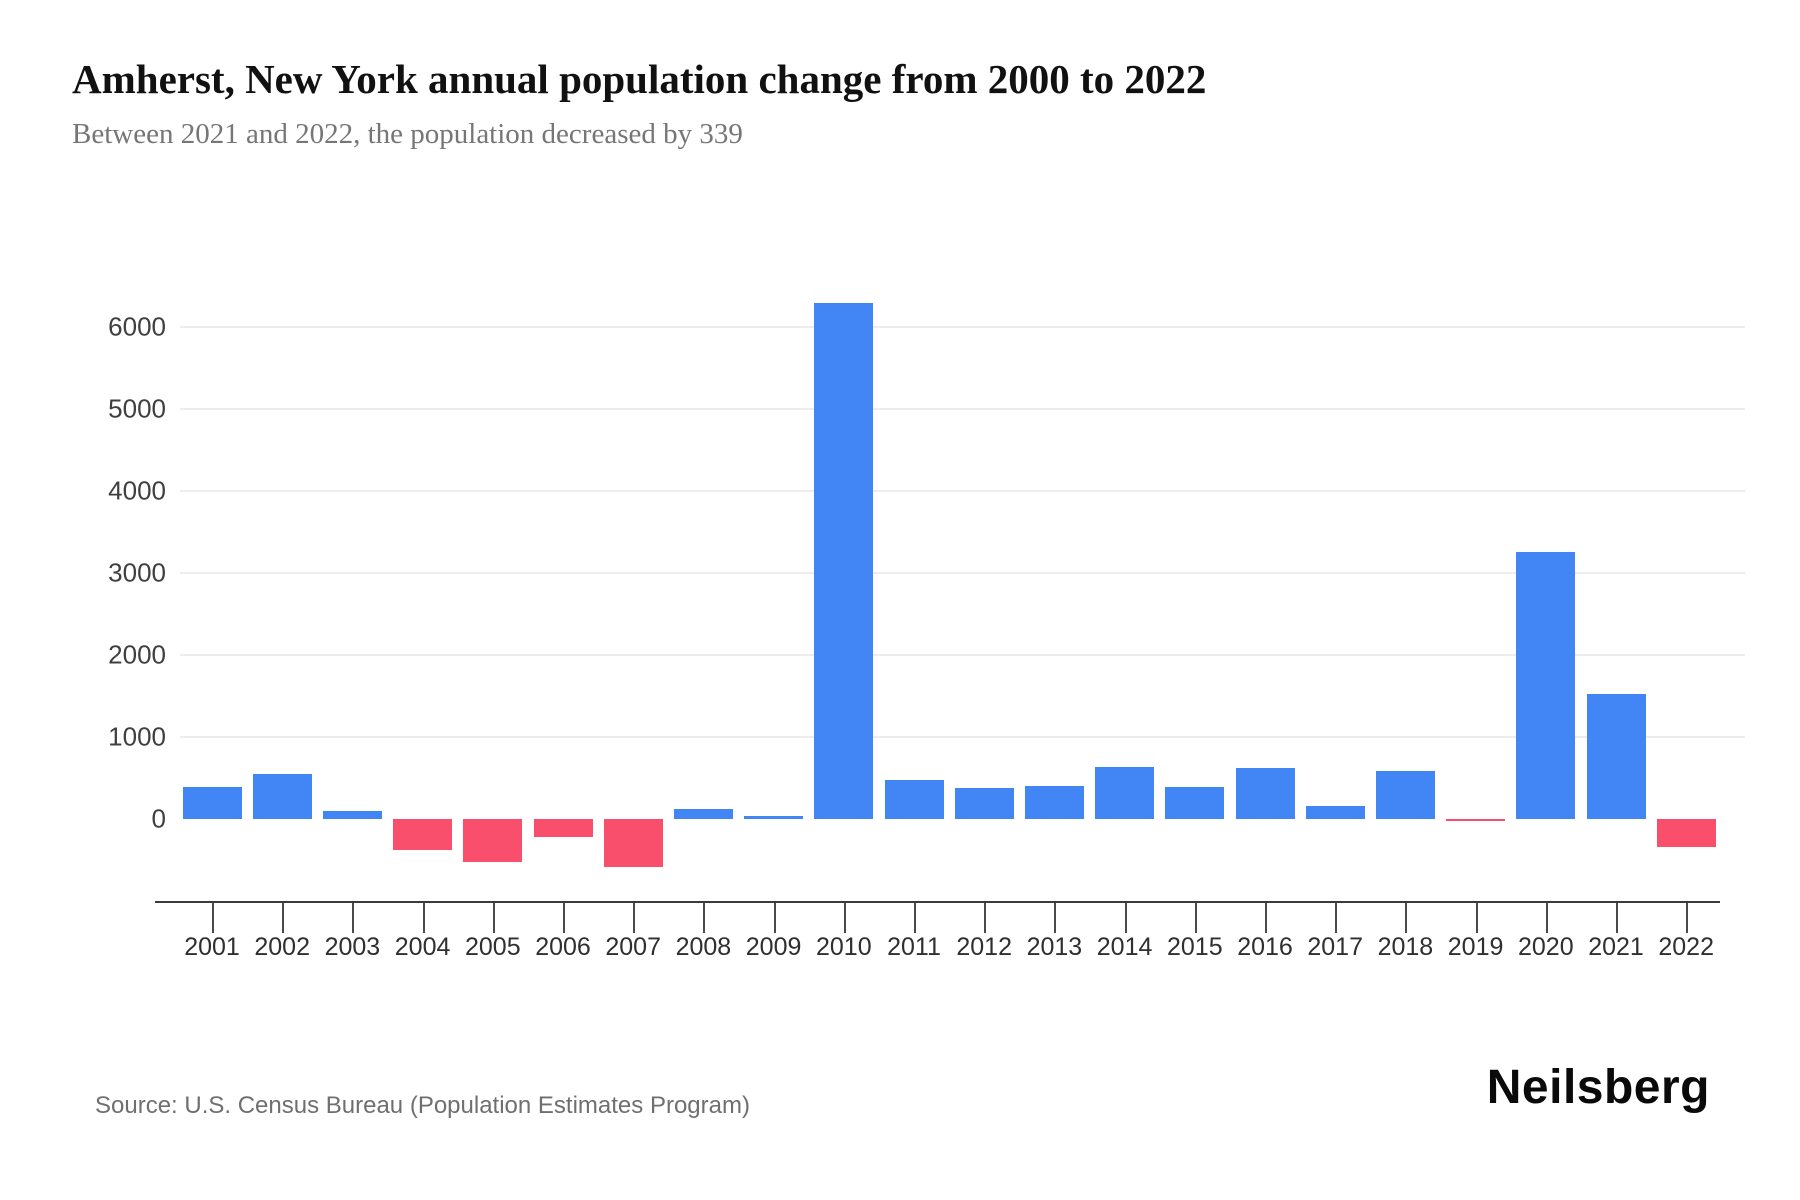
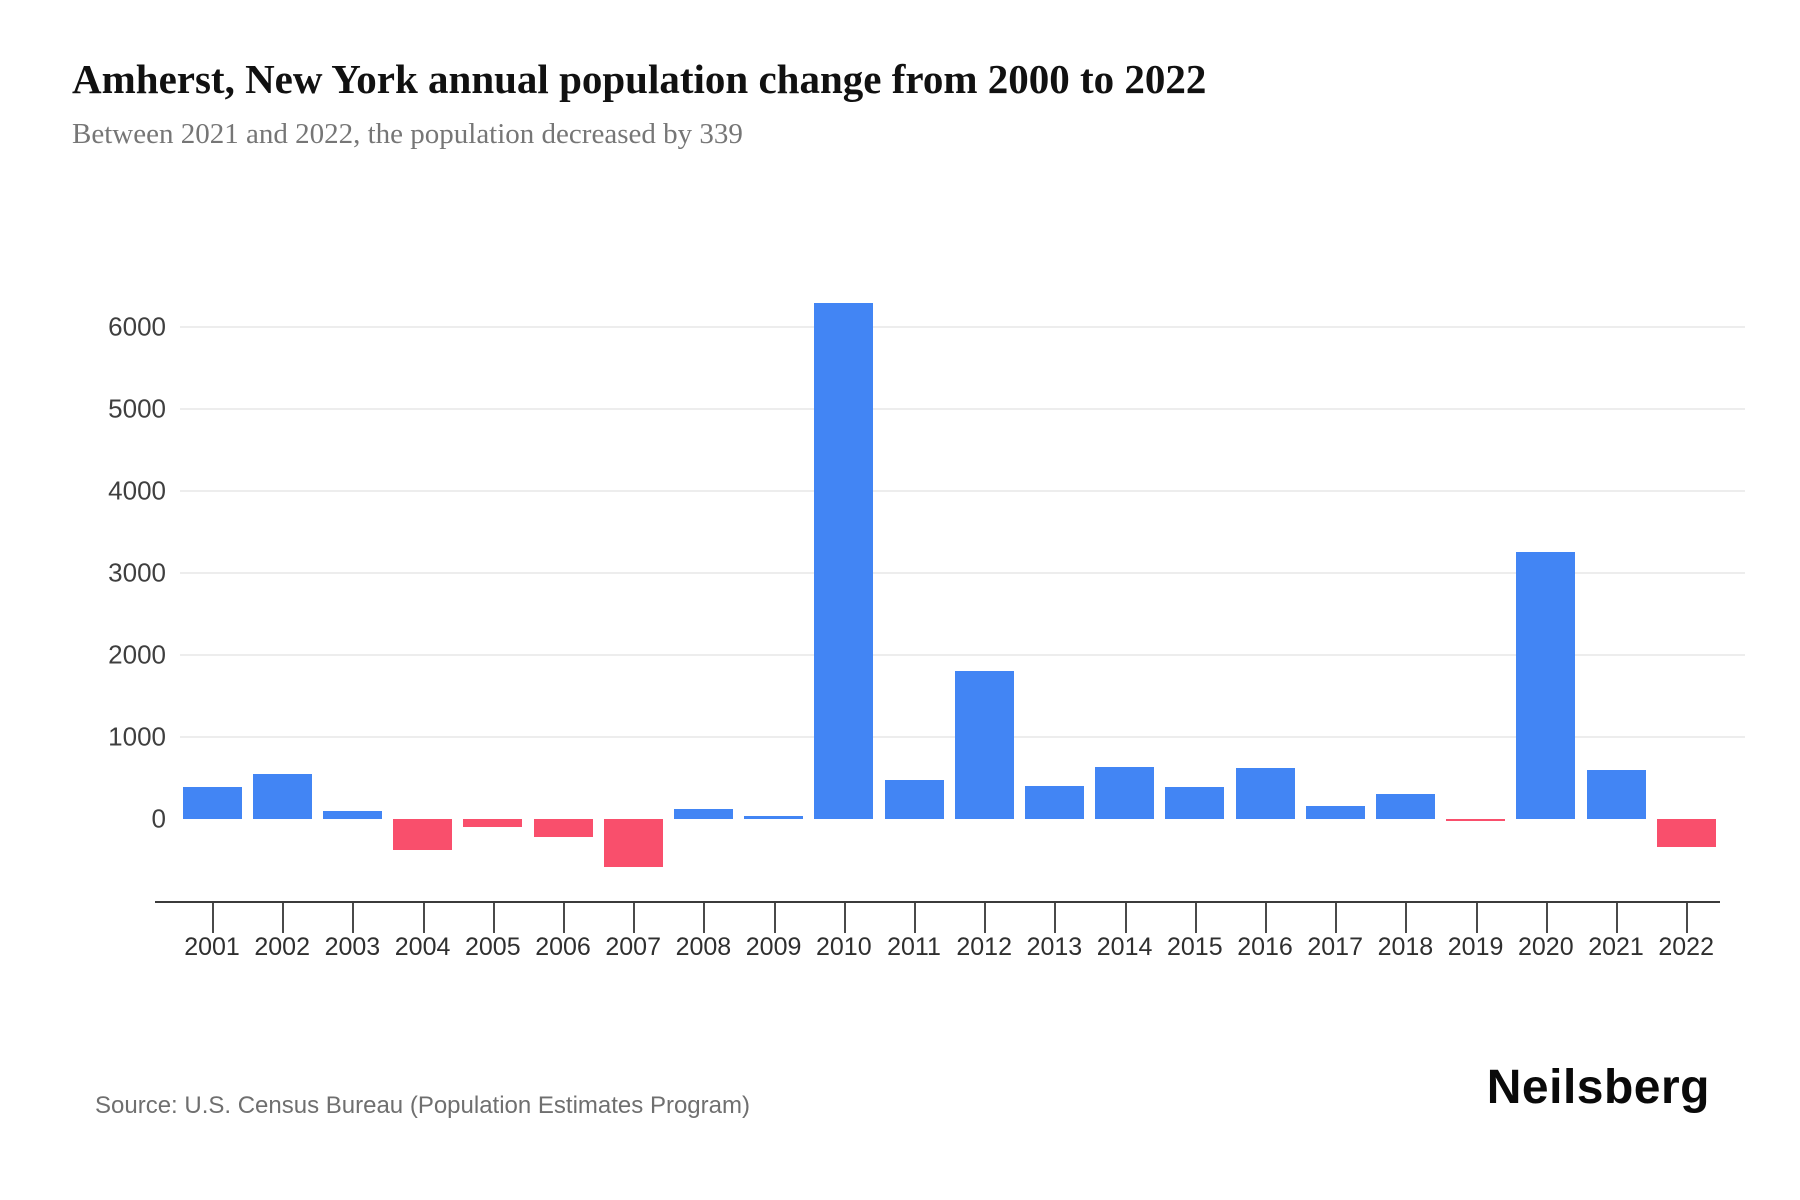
2005: -500 -> -100
2012: 400 -> 1800
2018: 600 -> 300
2021: 1500 -> 600
